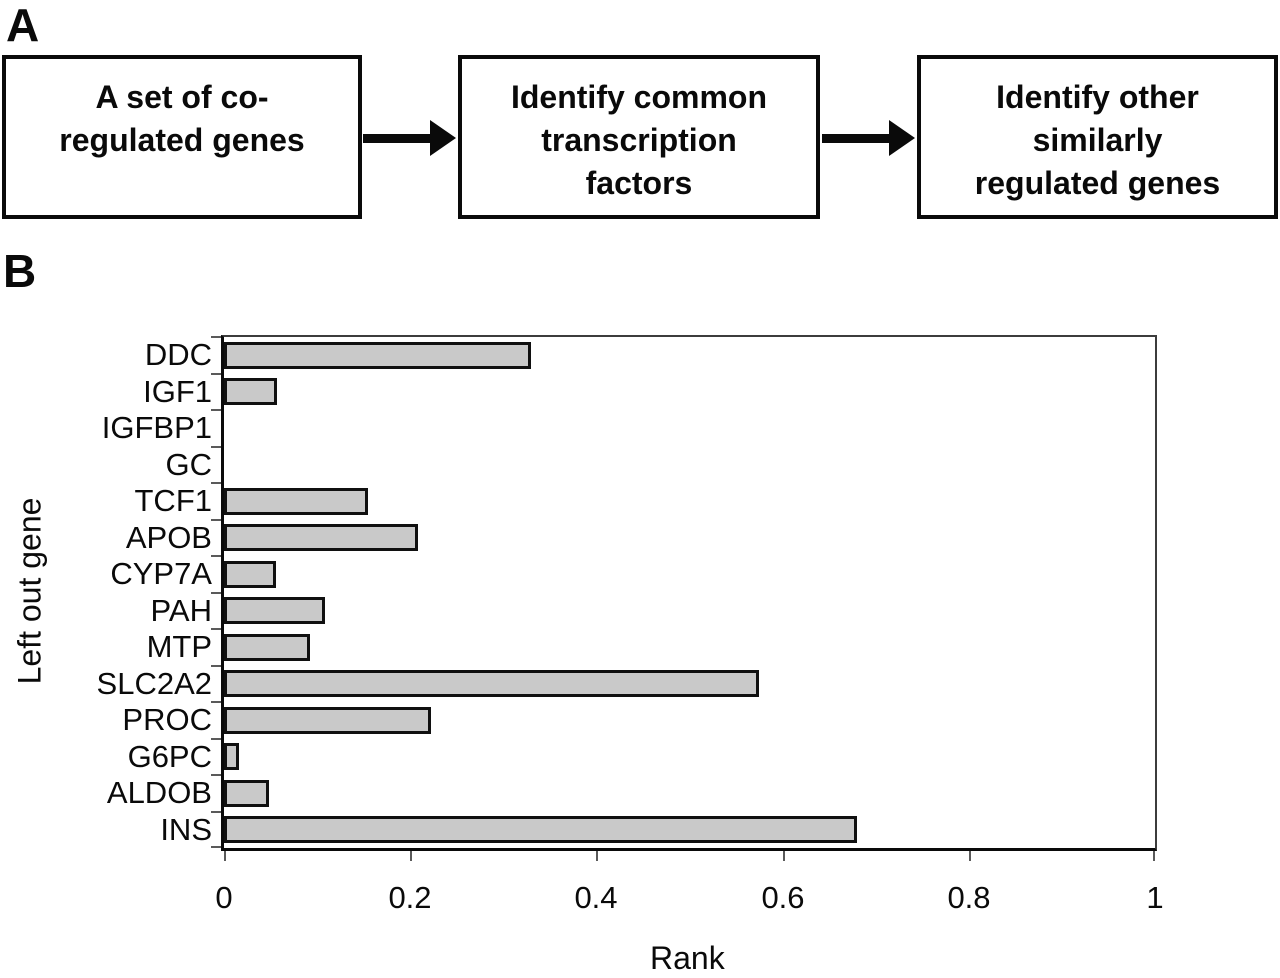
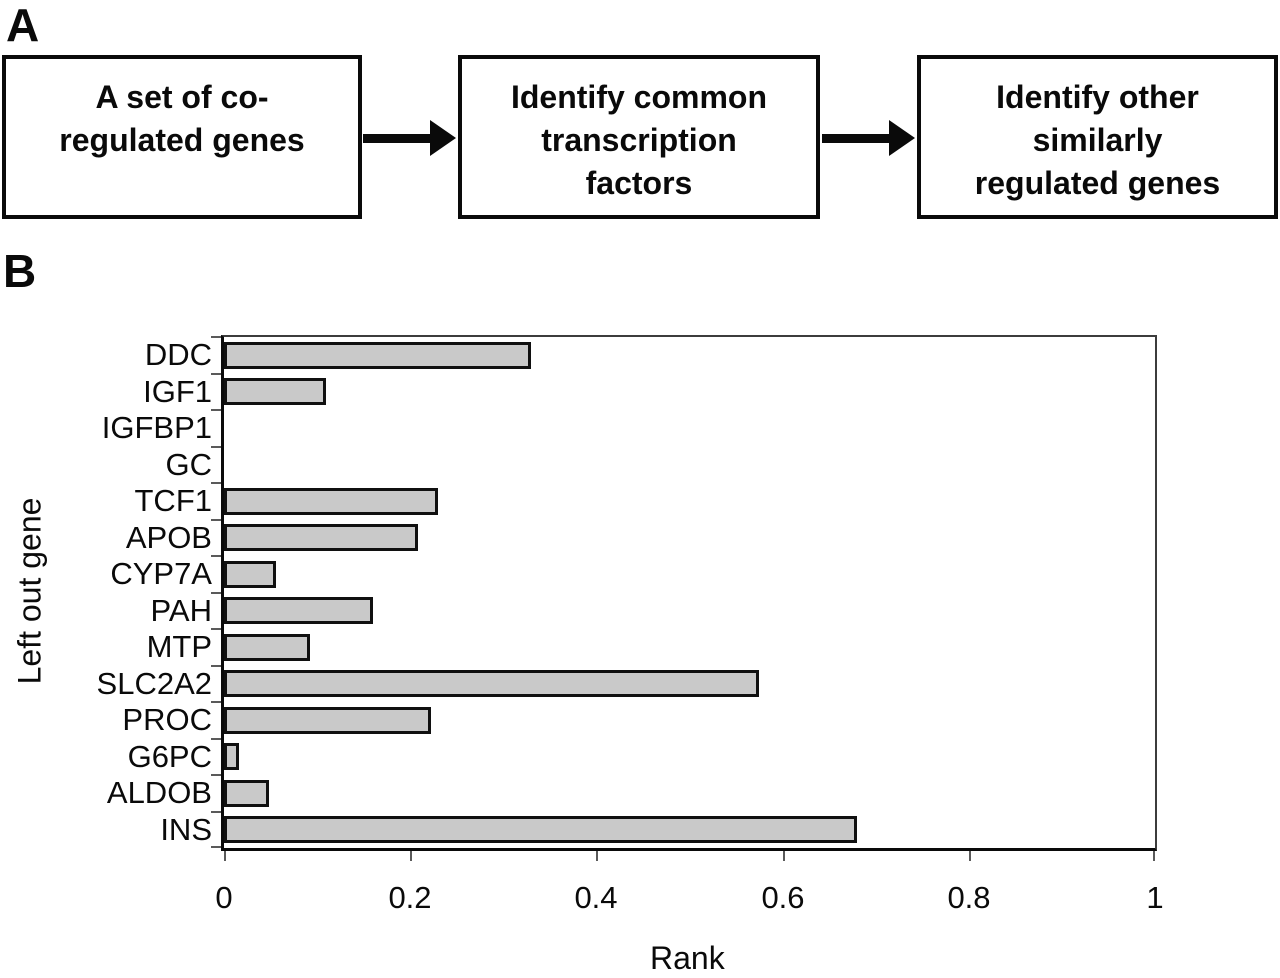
IGF1: 0.06 -> 0.11
TCF1: 0.15 -> 0.23
PAH: 0.11 -> 0.16
